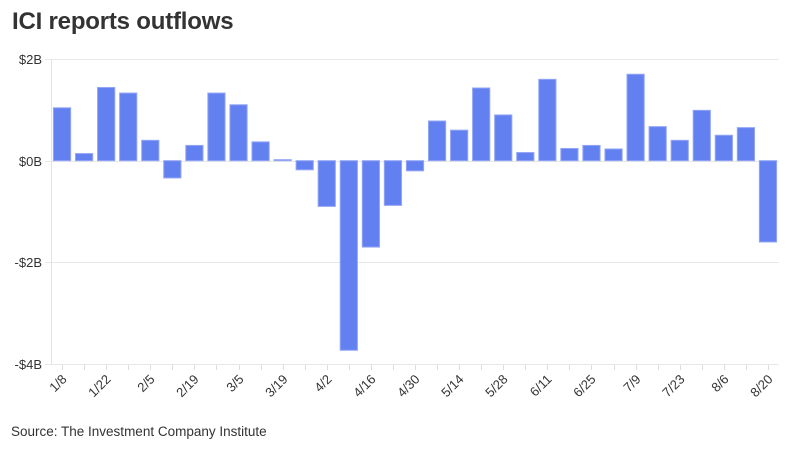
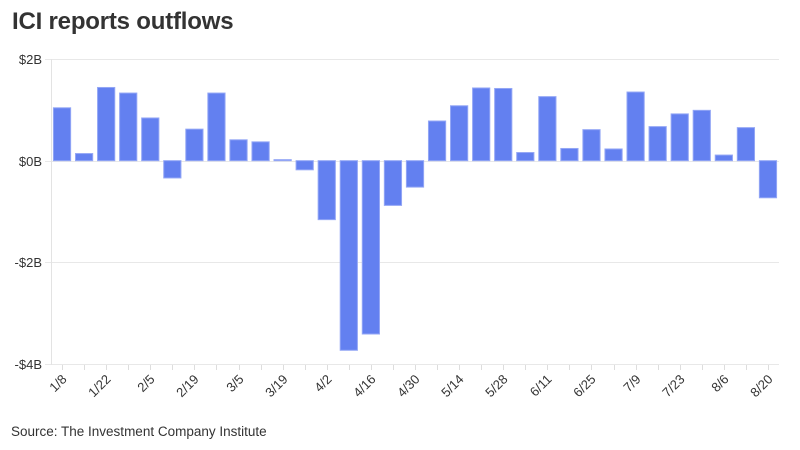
2/5: $0.4B -> $0.8B
2/19: $0.3B -> $0.6B
3/5: $1.1B -> $0.4B
4/2: -$0.9B -> -$1.2B
4/16: -$1.7B -> -$3.4B
4/30: -$0.2B -> -$0.5B
5/14: $0.6B -> $1.1B
5/28: $0.9B -> $1.4B
6/11: $1.6B -> $1.3B
6/25: $0.3B -> $0.6B
7/9: $1.7B -> $1.4B
7/23: $0.4B -> $0.9B
8/6: $0.5B -> $0.1B
8/20: -$1.6B -> -$0.7B
